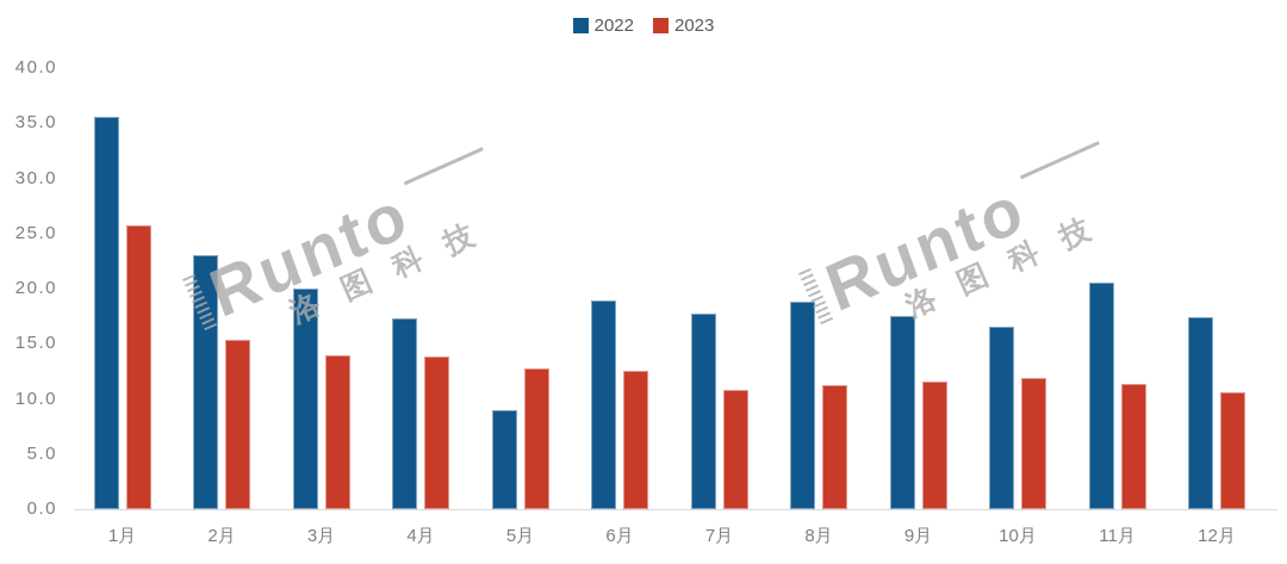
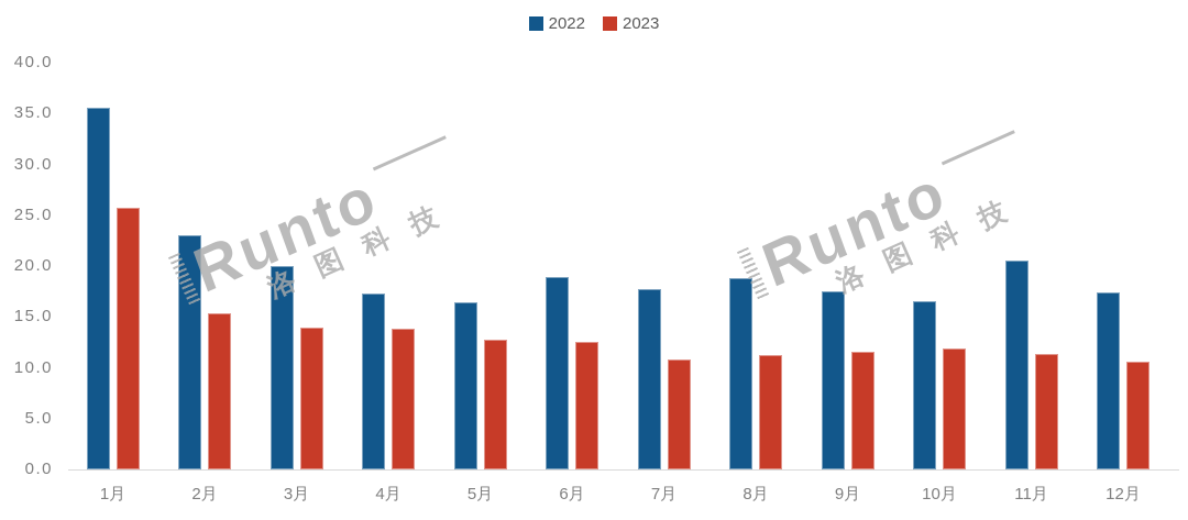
2022/5月: 9 -> 16
